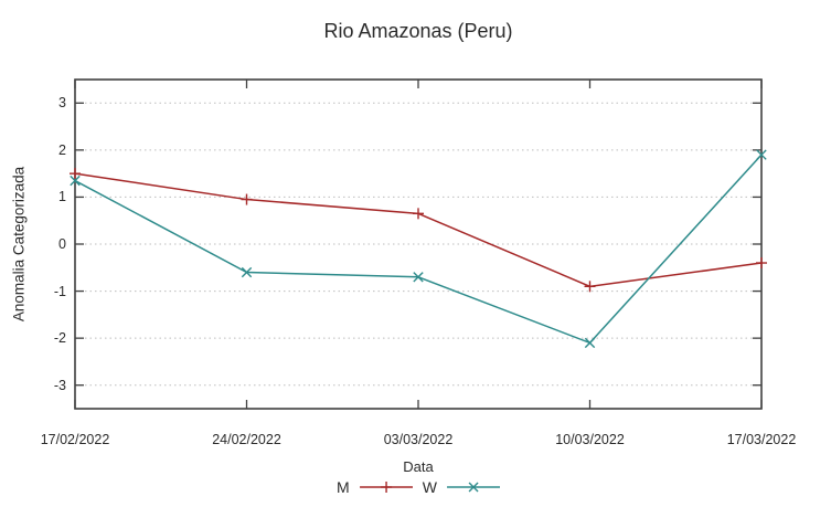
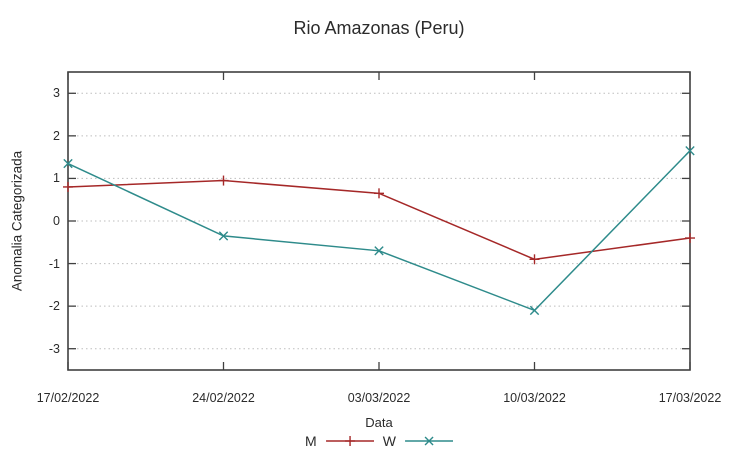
M/17/02/2022: 1.5 -> 0.8
W/24/02/2022: -0.6 -> -0.3
W/17/03/2022: 1.9 -> 1.6
